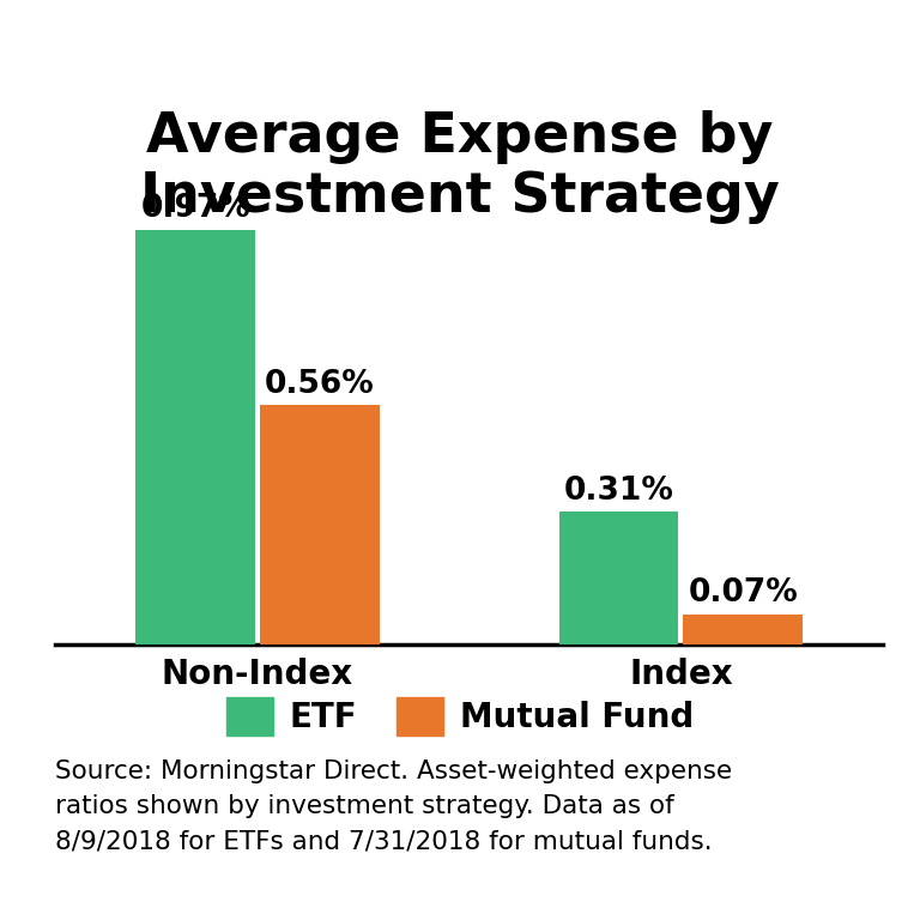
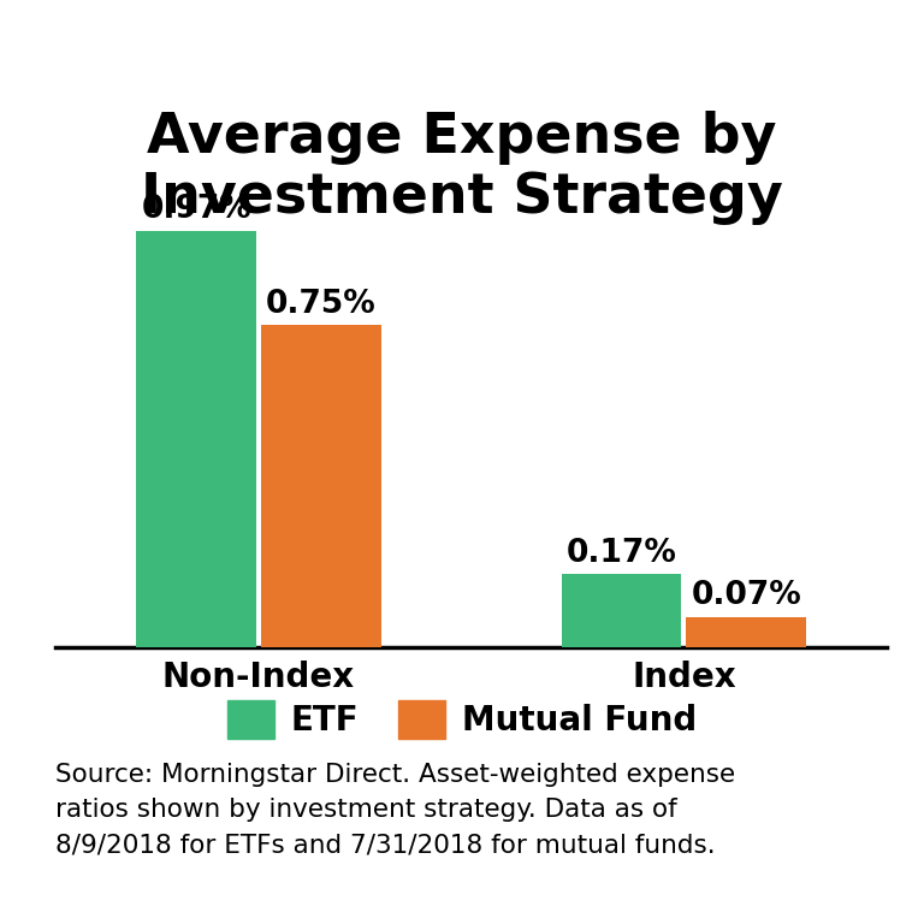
Mutual Fund/Non-Index: 0.56% -> 0.75%
ETF/Index: 0.31% -> 0.17%
